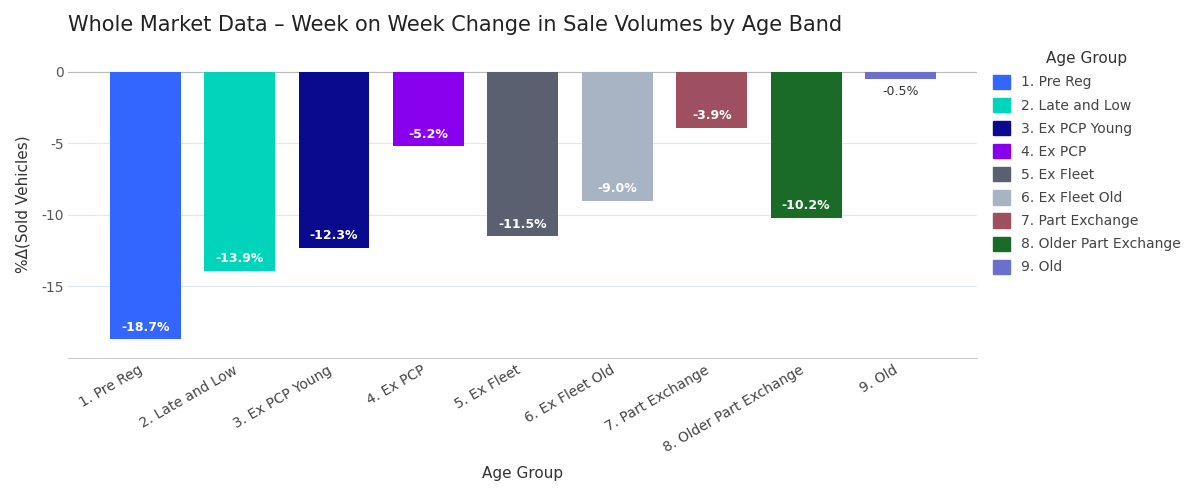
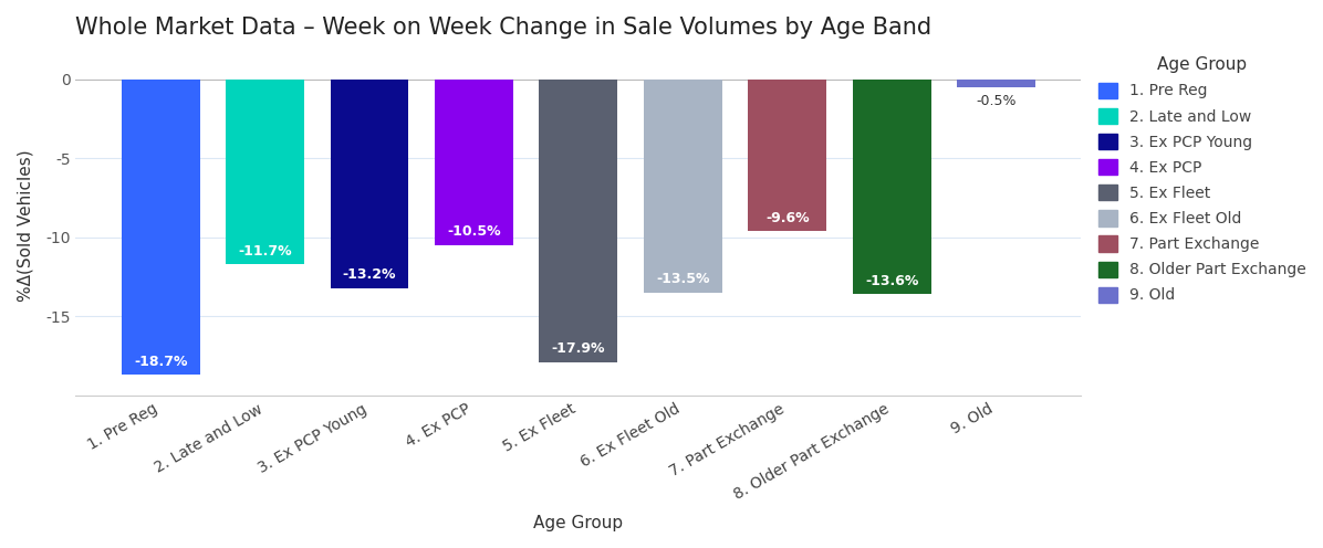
2. Late and Low: -13.9% -> -11.7%
3. Ex PCP Young: -12.3% -> -13.2%
4. Ex PCP: -5.2% -> -10.5%
5. Ex Fleet: -11.5% -> -17.9%
6. Ex Fleet Old: -9.0% -> -13.5%
7. Part Exchange: -3.9% -> -9.6%
8. Older Part Exchange: -10.2% -> -13.6%
